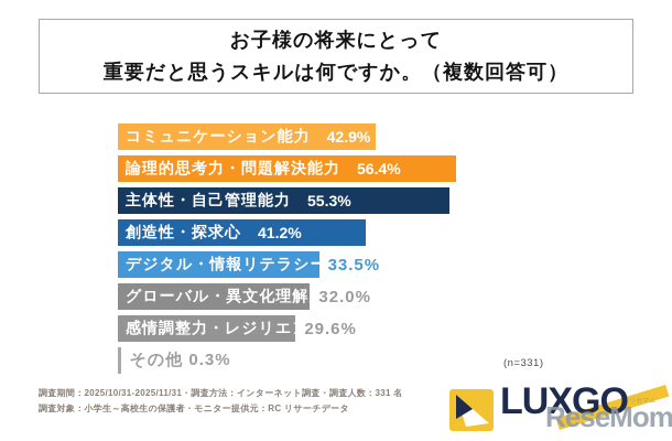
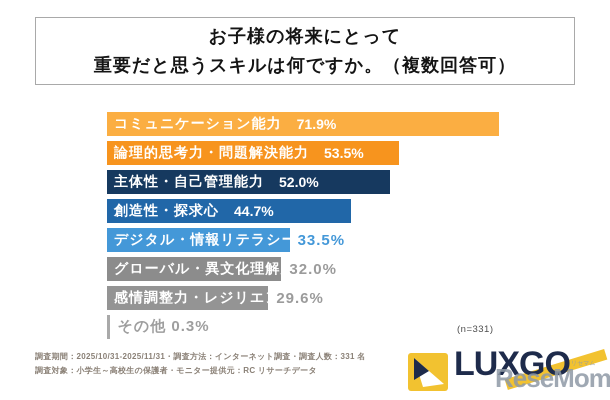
コミュニケーション能力: 42.9% -> 71.9%
論理的思考力・問題解決能力: 56.4% -> 53.5%
主体性・自己管理能力: 55.3% -> 52.0%
創造性・探求心: 41.2% -> 44.7%
